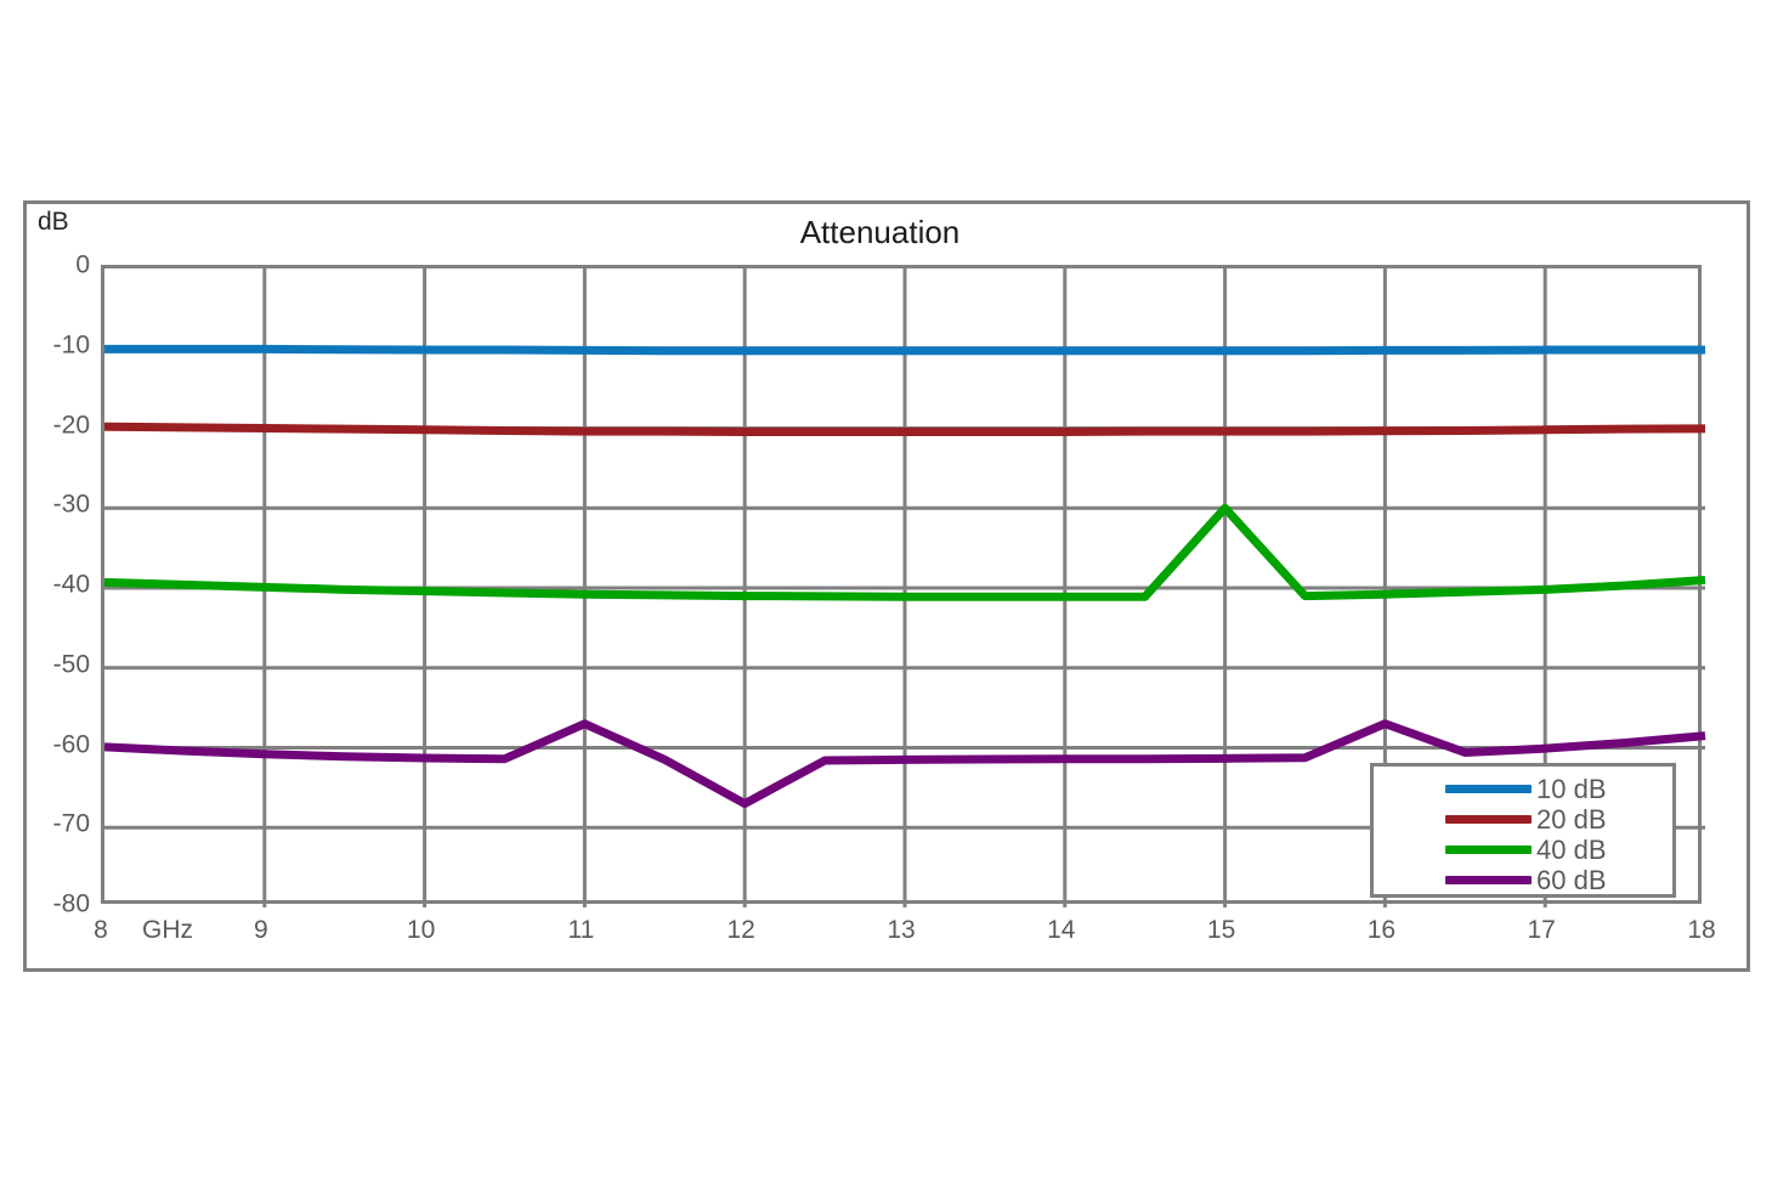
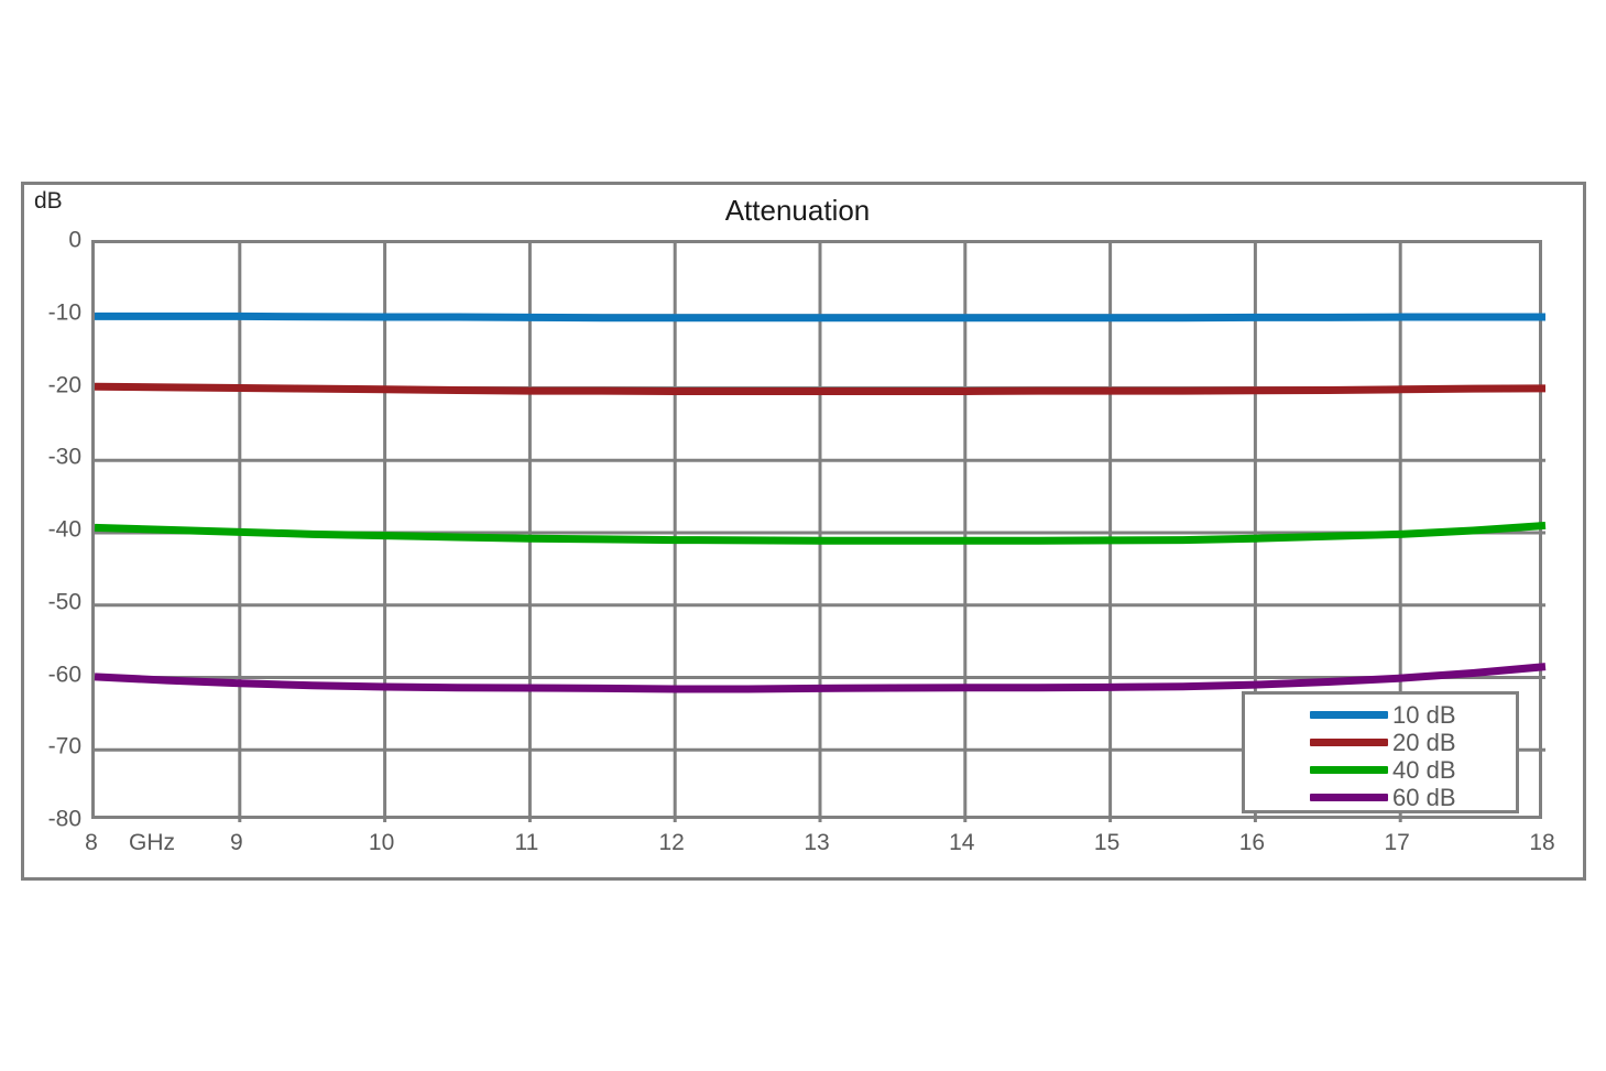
60 dB/11: -57 -> -61
60 dB/12: -67 -> -62
40 dB/15: -30 -> -41
60 dB/16: -57 -> -61
